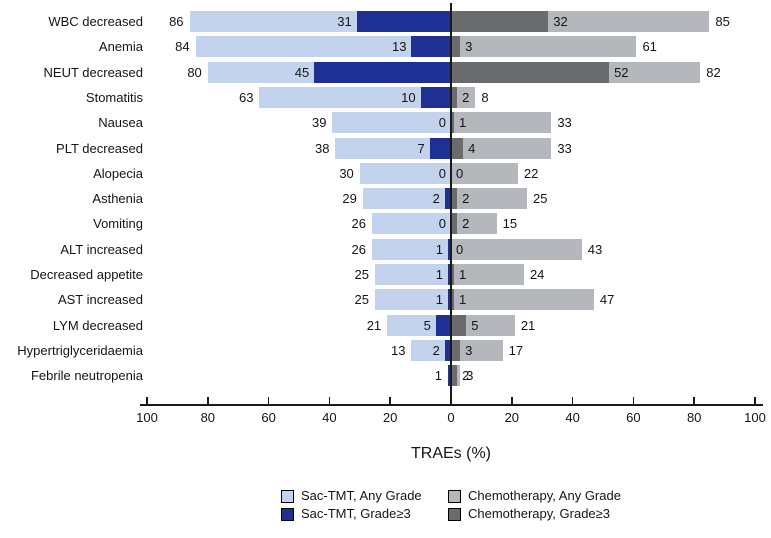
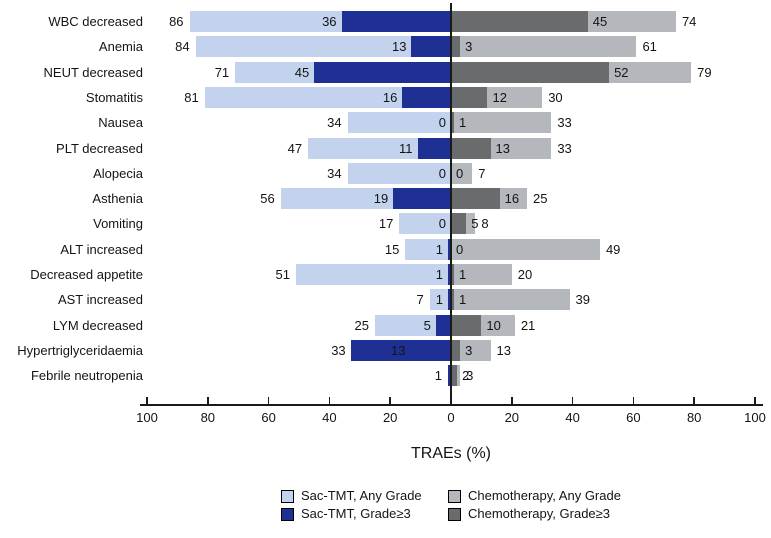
Sac-TMT, Grade≥3/WBC decreased: 31 -> 36
Chemotherapy, Grade≥3/WBC decreased: 32 -> 45
Chemotherapy, Any Grade/WBC decreased: 85 -> 74
Sac-TMT, Any Grade/NEUT decreased: 80 -> 71
Chemotherapy, Any Grade/NEUT decreased: 82 -> 79
Sac-TMT, Any Grade/Stomatitis: 63 -> 81
Sac-TMT, Grade≥3/Stomatitis: 10 -> 16
Chemotherapy, Grade≥3/Stomatitis: 2 -> 12
Chemotherapy, Any Grade/Stomatitis: 8 -> 30
Sac-TMT, Any Grade/Nausea: 39 -> 34
Sac-TMT, Any Grade/PLT decreased: 38 -> 47
Sac-TMT, Grade≥3/PLT decreased: 7 -> 11
Chemotherapy, Grade≥3/PLT decreased: 4 -> 13
Sac-TMT, Any Grade/Alopecia: 30 -> 34
Chemotherapy, Any Grade/Alopecia: 22 -> 7
Sac-TMT, Any Grade/Asthenia: 29 -> 56
Sac-TMT, Grade≥3/Asthenia: 2 -> 19
Chemotherapy, Grade≥3/Asthenia: 2 -> 16
Sac-TMT, Any Grade/Vomiting: 26 -> 17
Chemotherapy, Grade≥3/Vomiting: 2 -> 5
Chemotherapy, Any Grade/Vomiting: 15 -> 8
Sac-TMT, Any Grade/ALT increased: 26 -> 15
Chemotherapy, Any Grade/ALT increased: 43 -> 49
Sac-TMT, Any Grade/Decreased appetite: 25 -> 51
Chemotherapy, Any Grade/Decreased appetite: 24 -> 20
Sac-TMT, Any Grade/AST increased: 25 -> 7
Chemotherapy, Any Grade/AST increased: 47 -> 39
Sac-TMT, Any Grade/LYM decreased: 21 -> 25
Chemotherapy, Grade≥3/LYM decreased: 5 -> 10
Sac-TMT, Grade≥3/Hypertriglyceridaemia: 2 -> 33
Chemotherapy, Any Grade/Hypertriglyceridaemia: 17 -> 13
